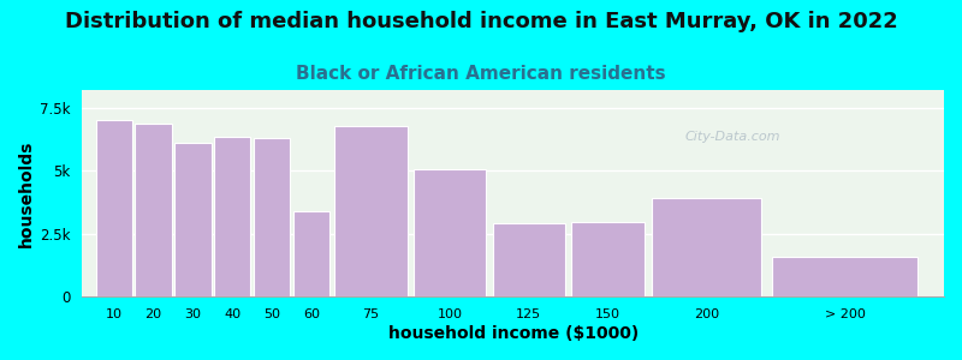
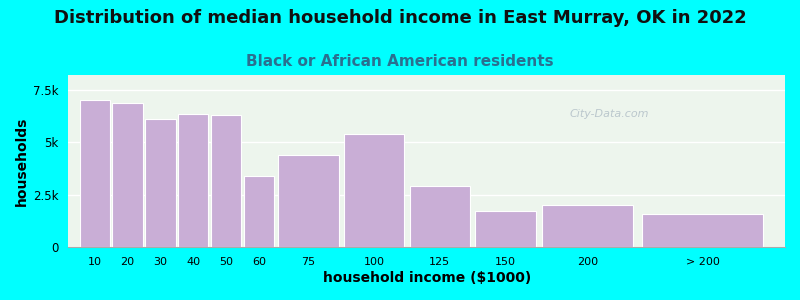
75: 6.75k -> 4.40k
100: 5.05k -> 5.40k
150: 2.95k -> 1.70k
200: 3.90k -> 2.00k
